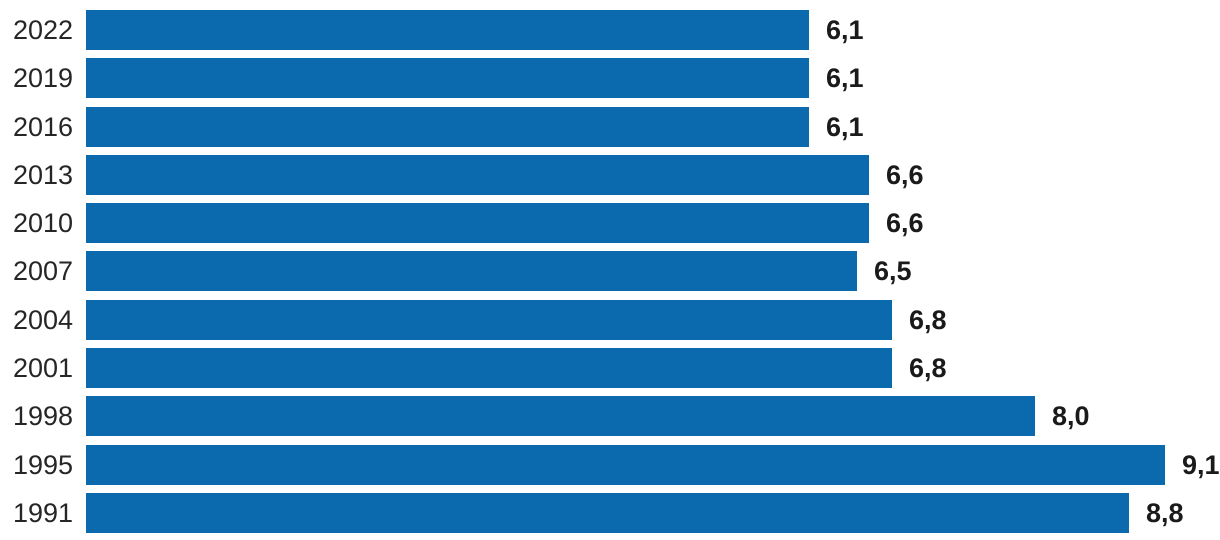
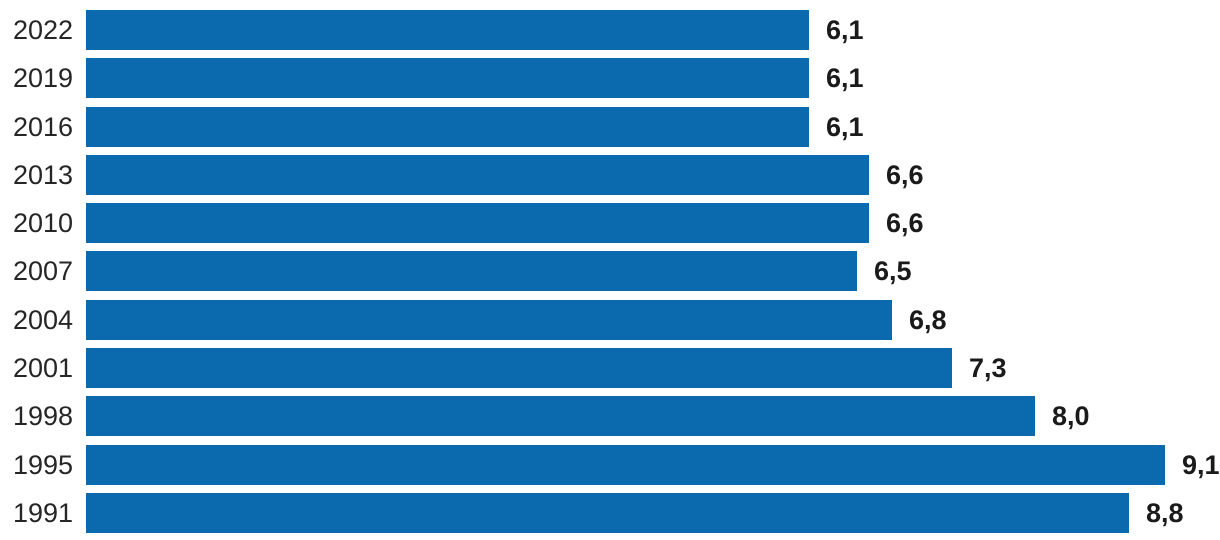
2001: 6,8 -> 7,3
